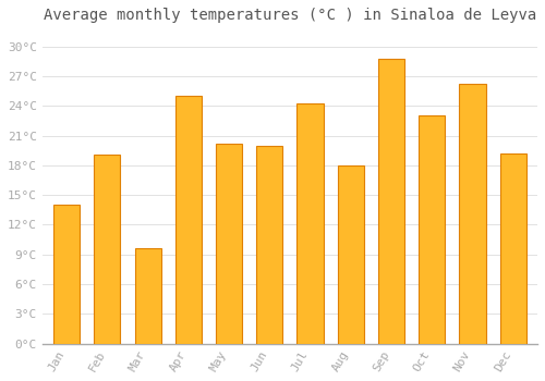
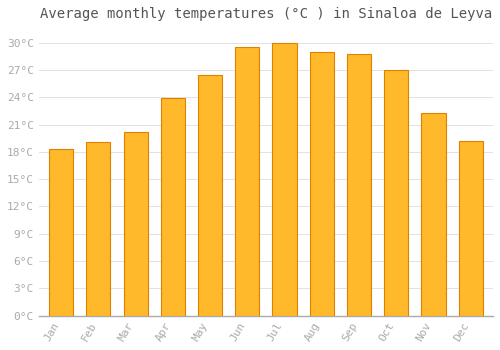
Jan: 14.0°C -> 18.3°C
Mar: 9.6°C -> 20.2°C
Apr: 25.0°C -> 23.9°C
May: 20.2°C -> 26.5°C
Jun: 20.0°C -> 29.5°C
Jul: 24.2°C -> 30.0°C
Aug: 18.0°C -> 29.0°C
Oct: 23.0°C -> 27.0°C
Nov: 26.2°C -> 22.3°C
